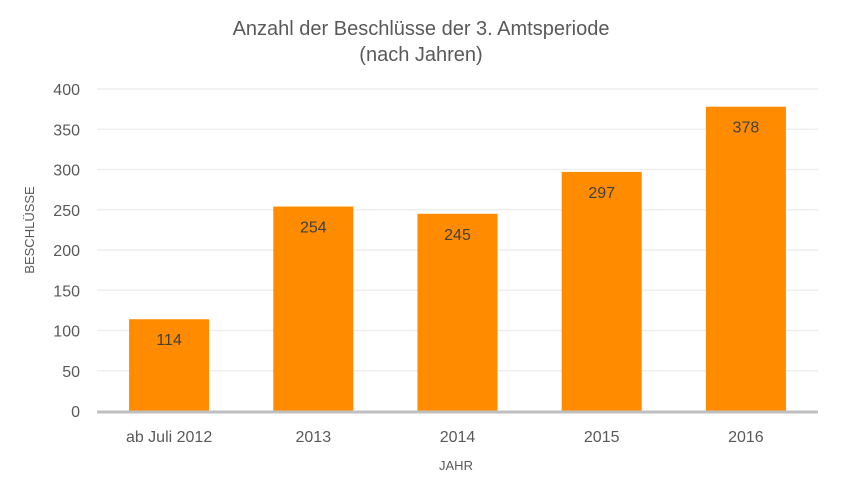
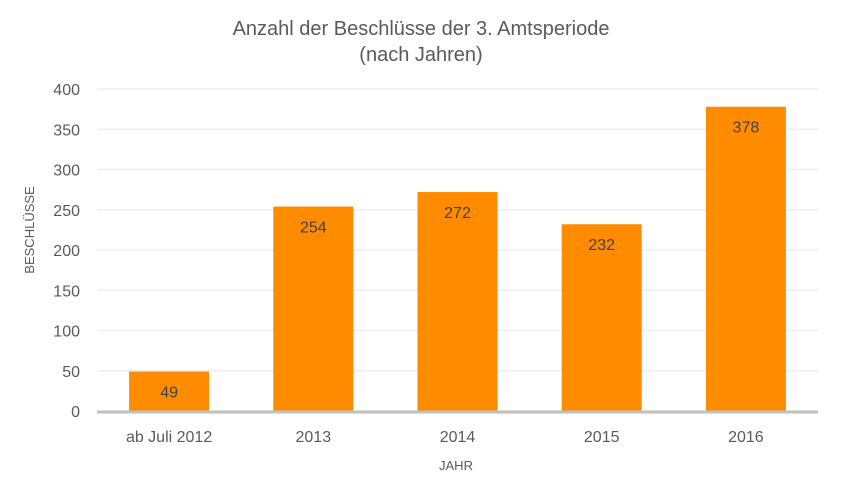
ab Juli 2012: 114 -> 49
2014: 245 -> 272
2015: 297 -> 232
